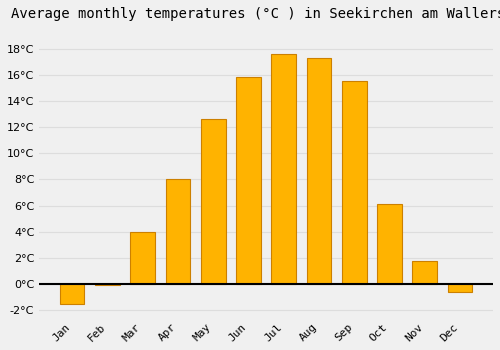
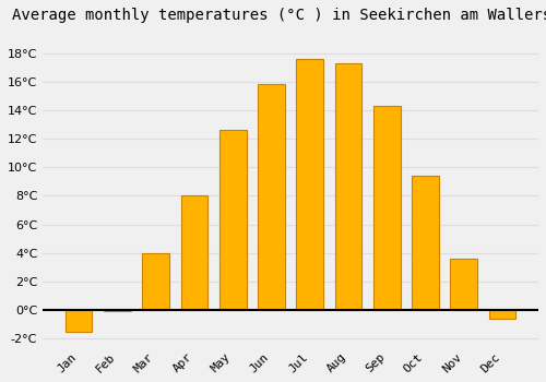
Sep: 15.5°C -> 14.3°C
Oct: 6.1°C -> 9.4°C
Nov: 1.8°C -> 3.6°C
